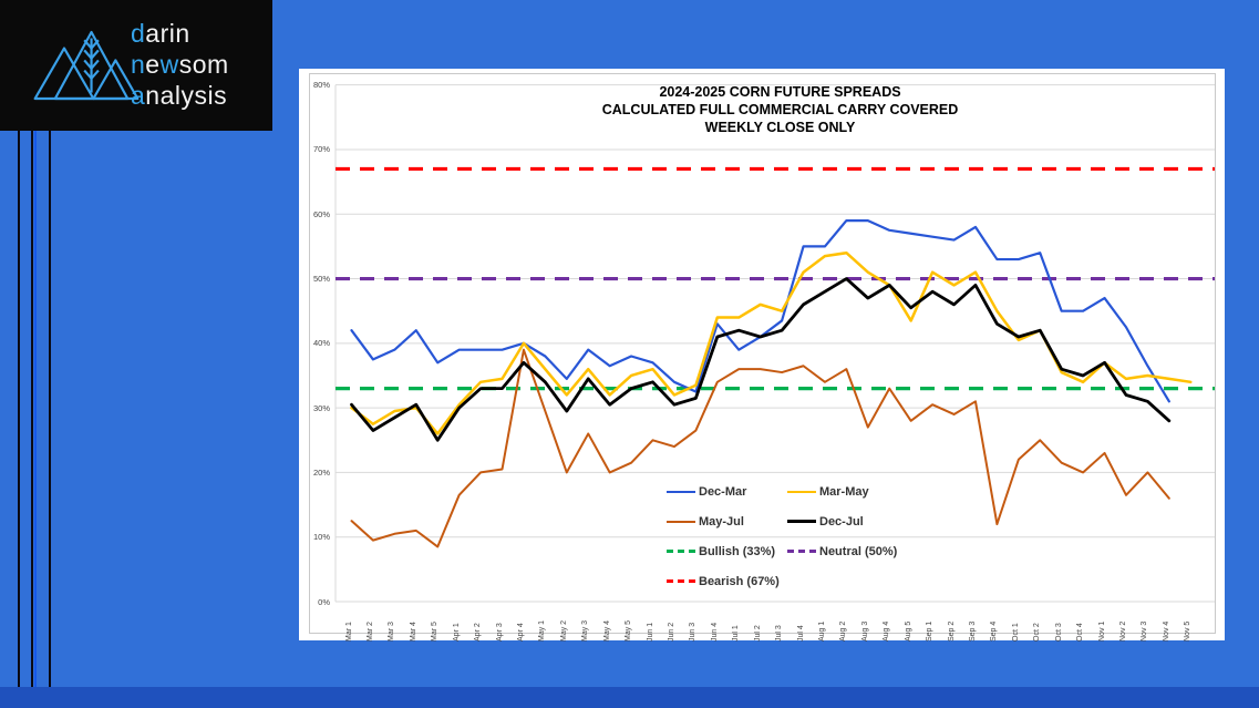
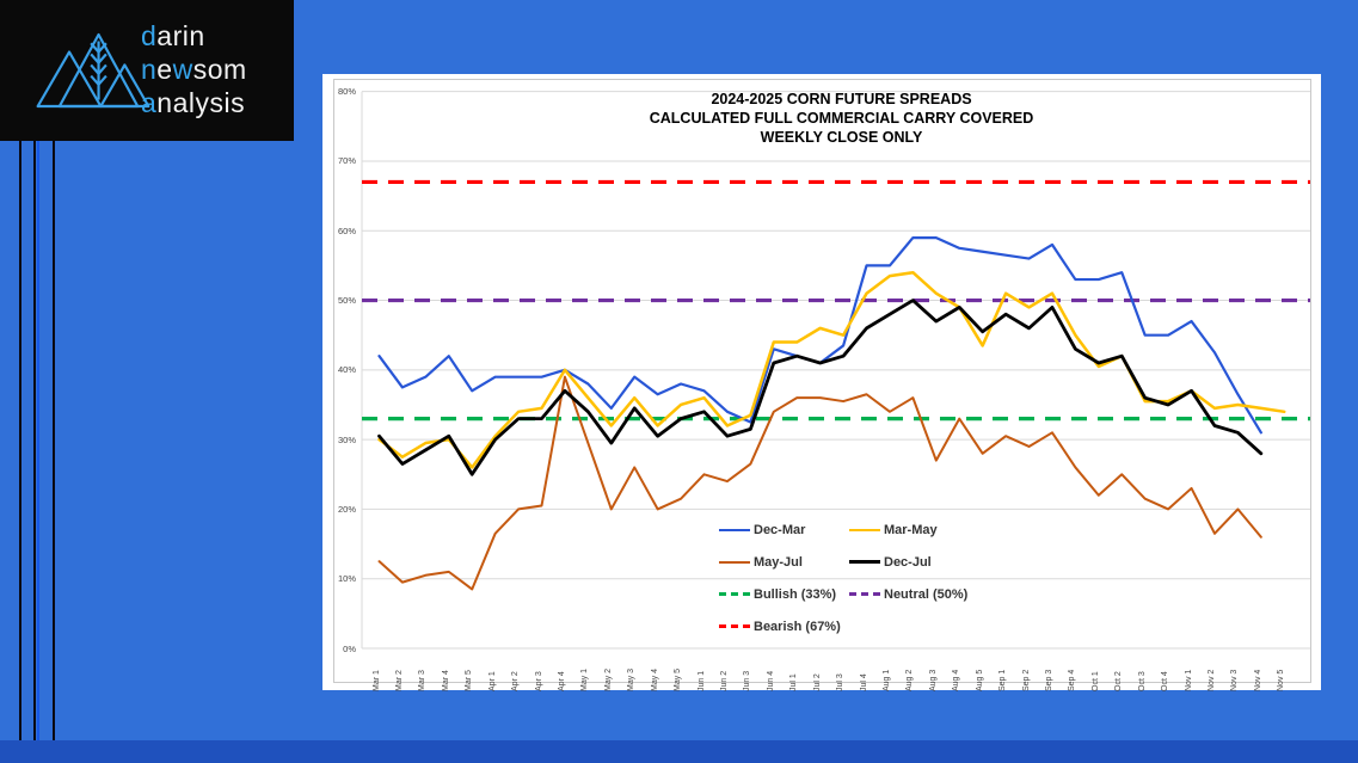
Dec-Mar/Jul 1: 39% -> 42%
May-Jul/Sep 4: 12% -> 26%
Mar-May/Oct 4: 34% -> 36%
